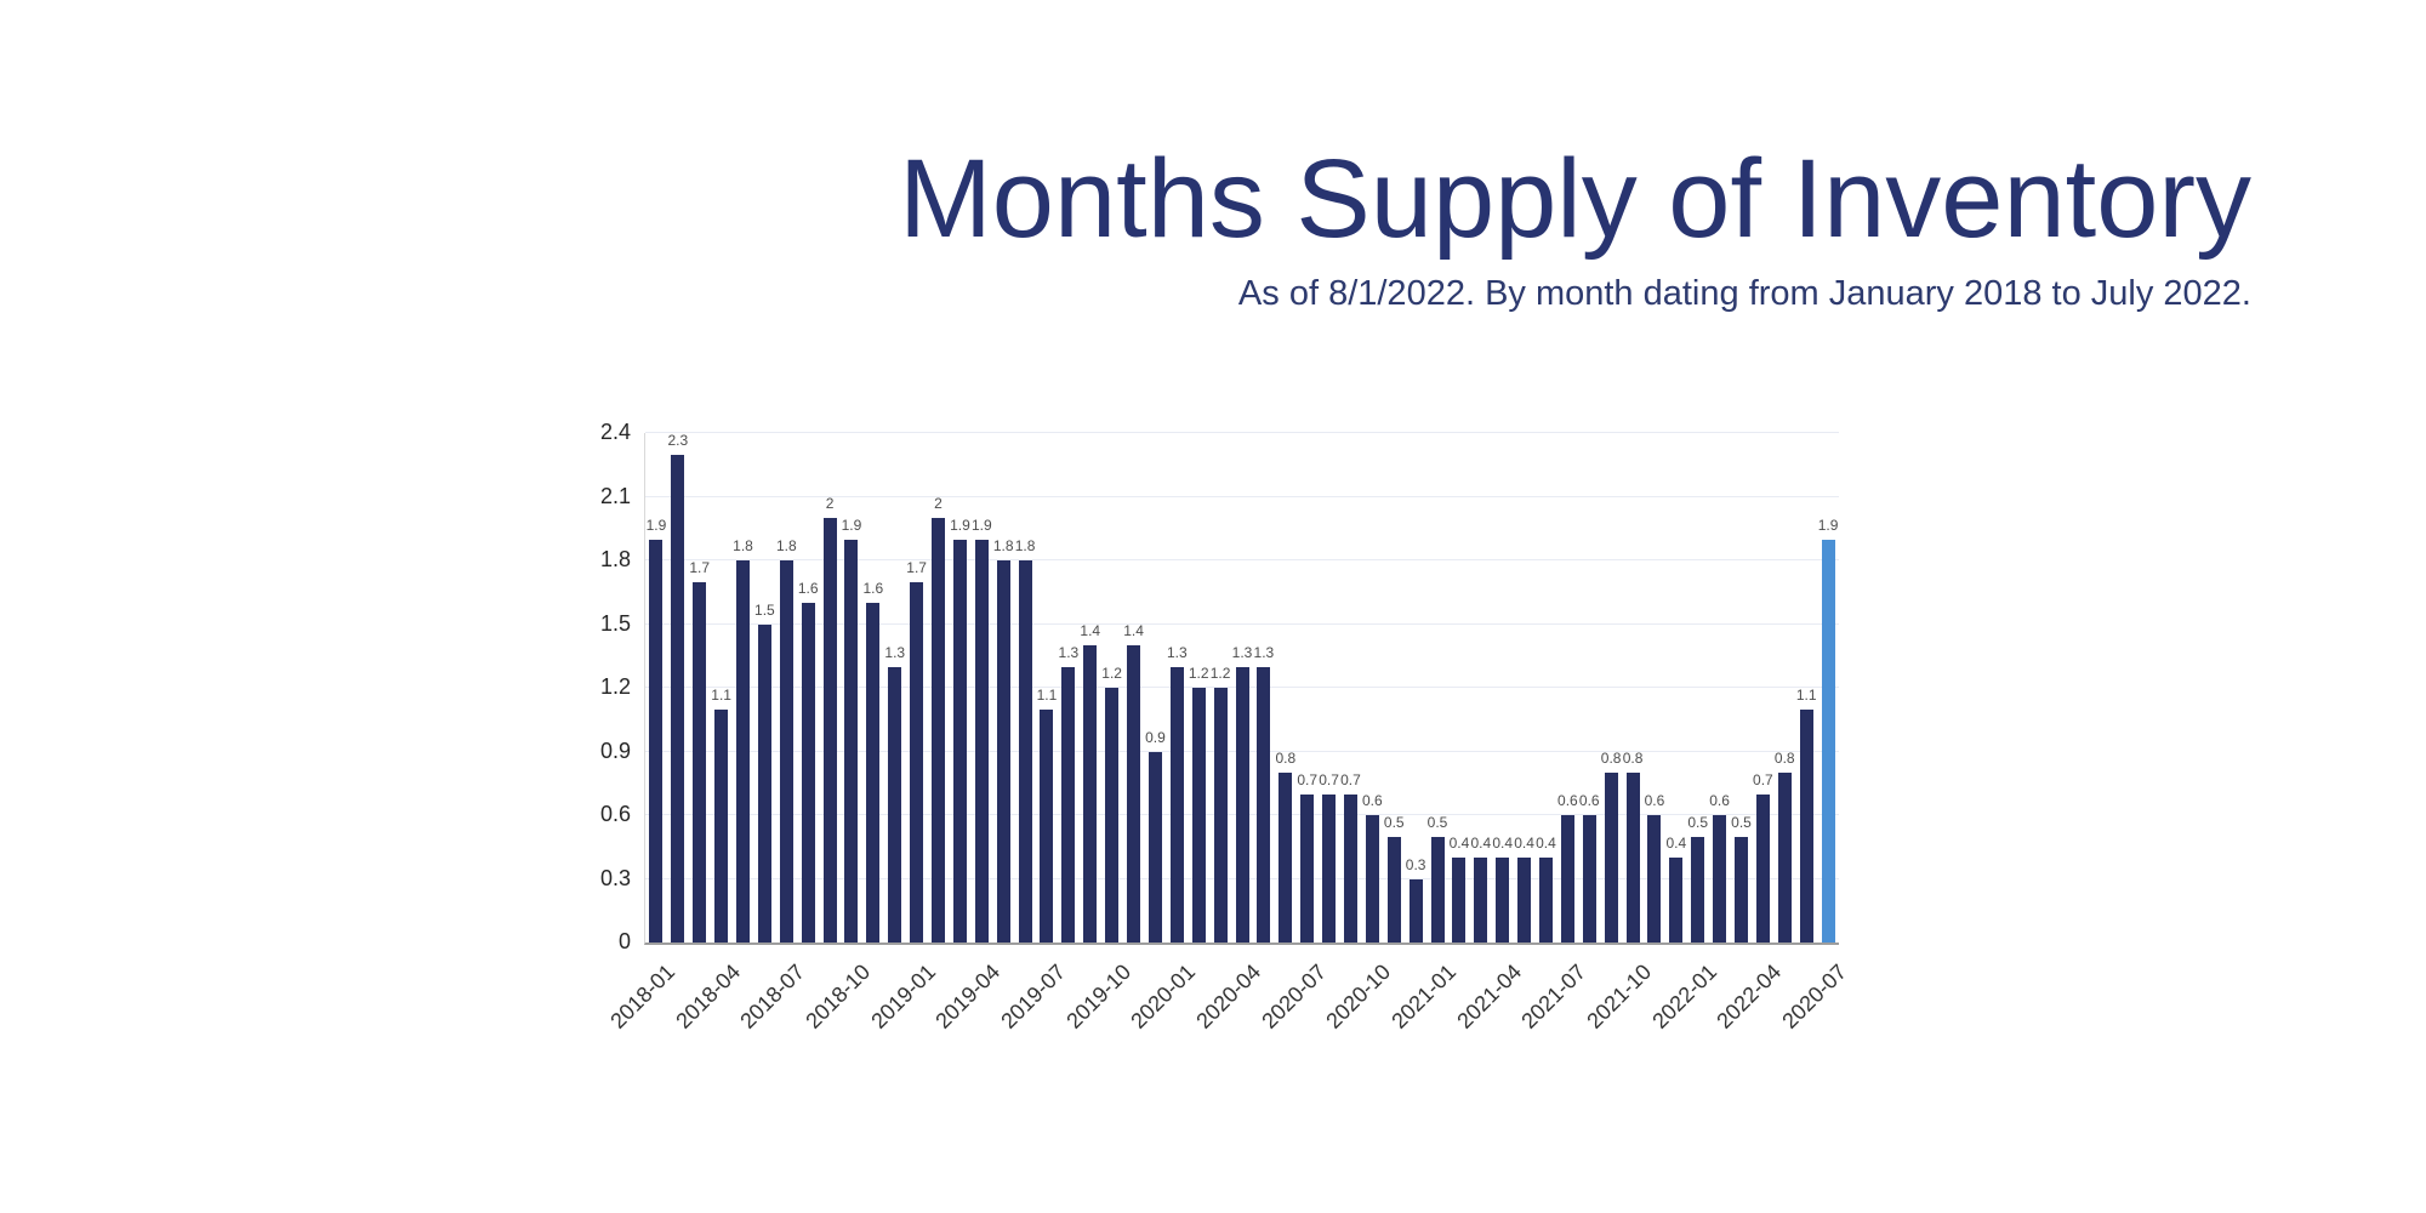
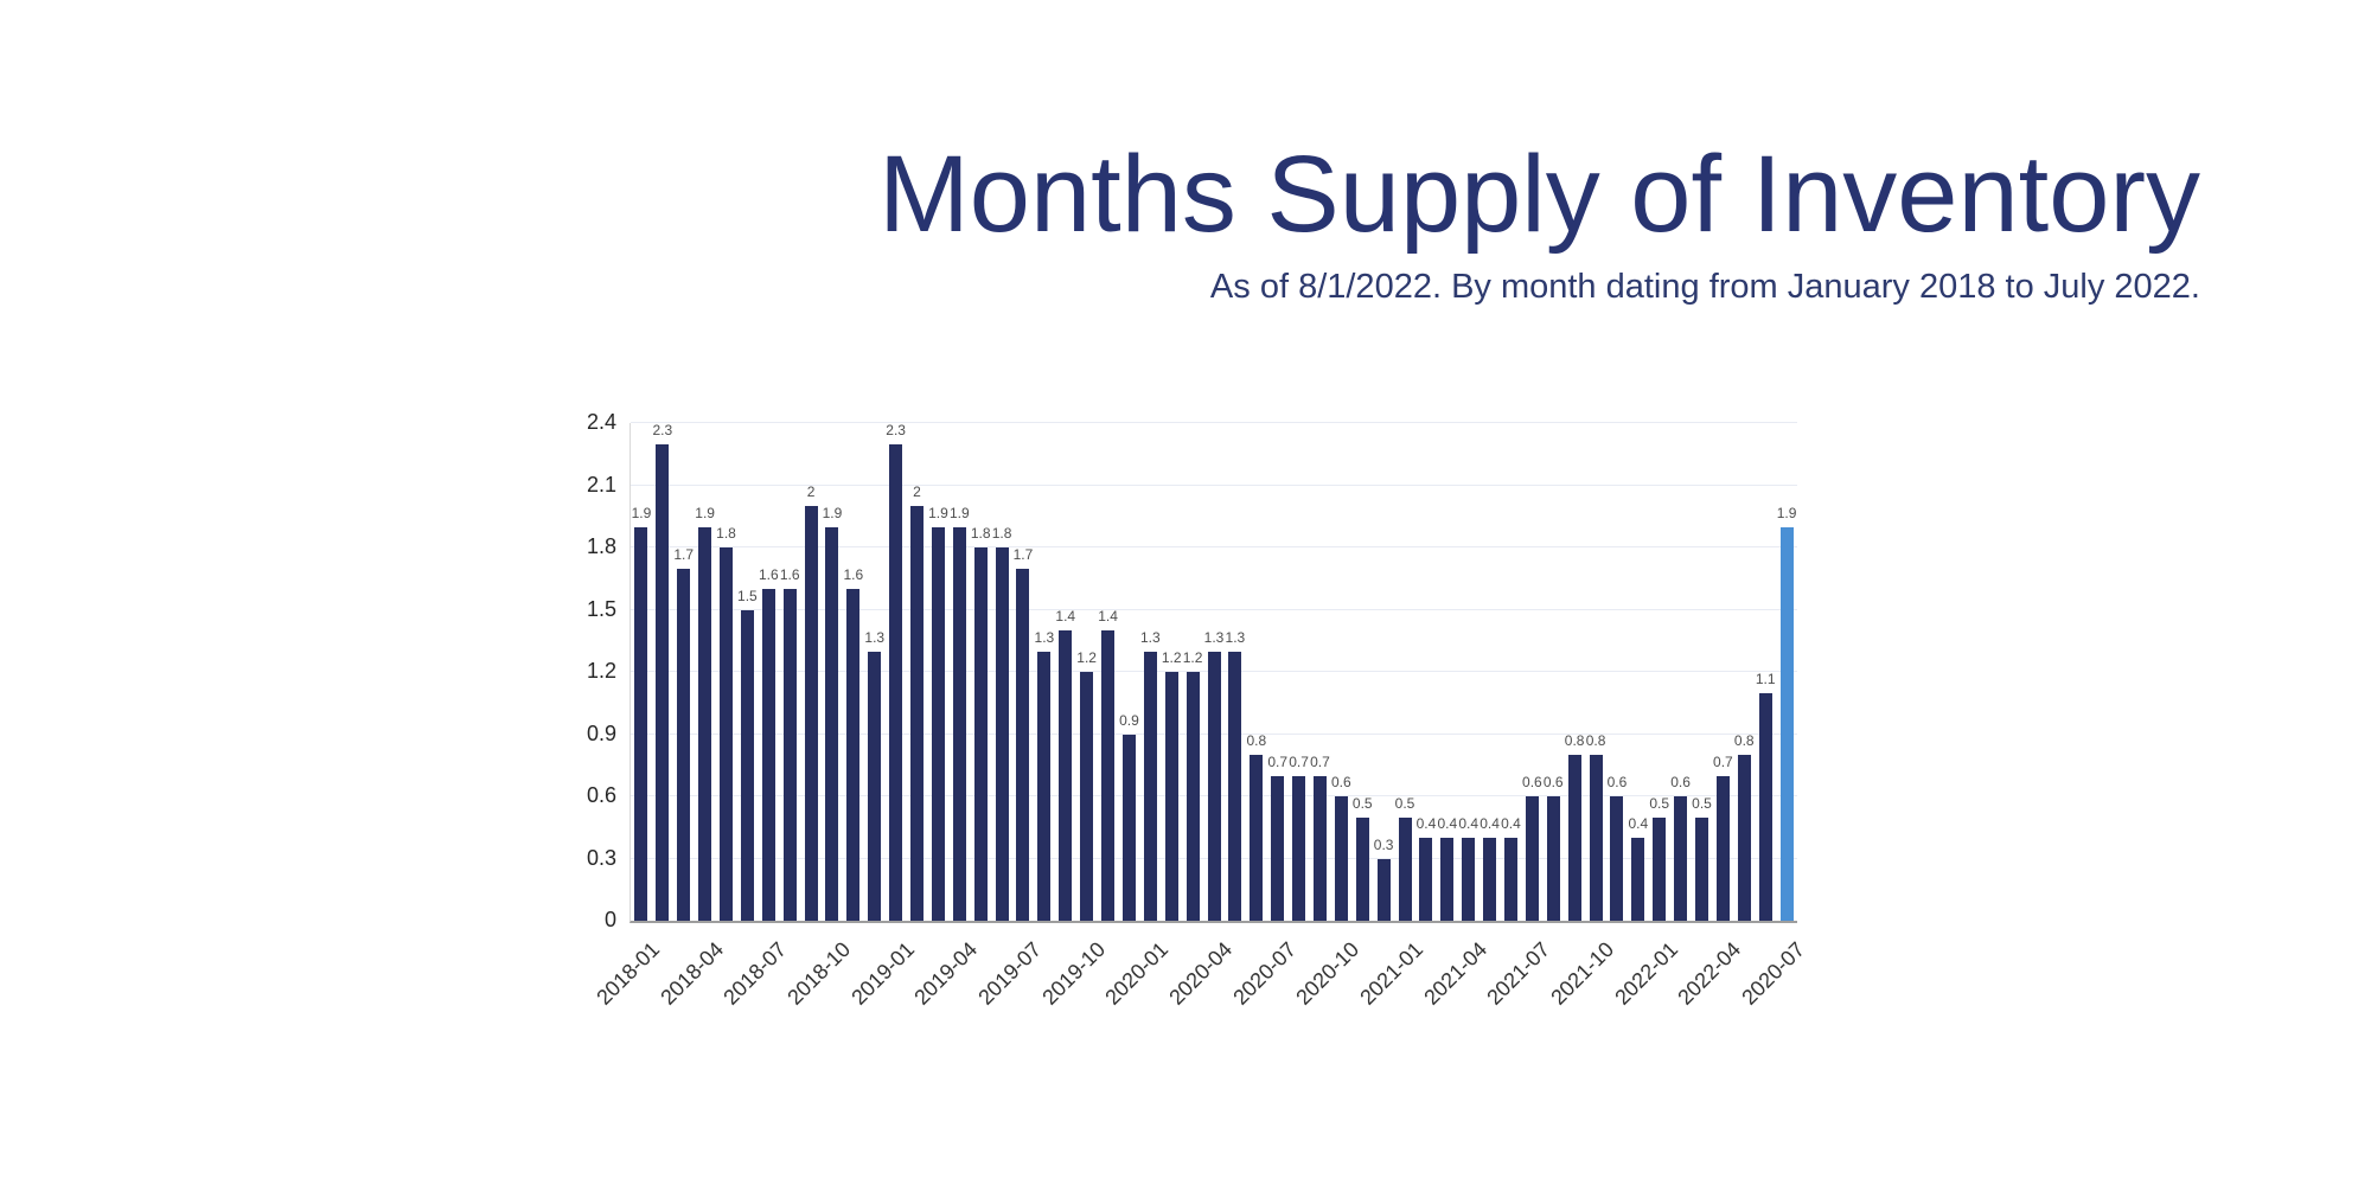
2018-04: 1.1 -> 1.9
2018-07: 1.8 -> 1.6
2019-01: 1.7 -> 2.3
2019-07: 1.1 -> 1.7
